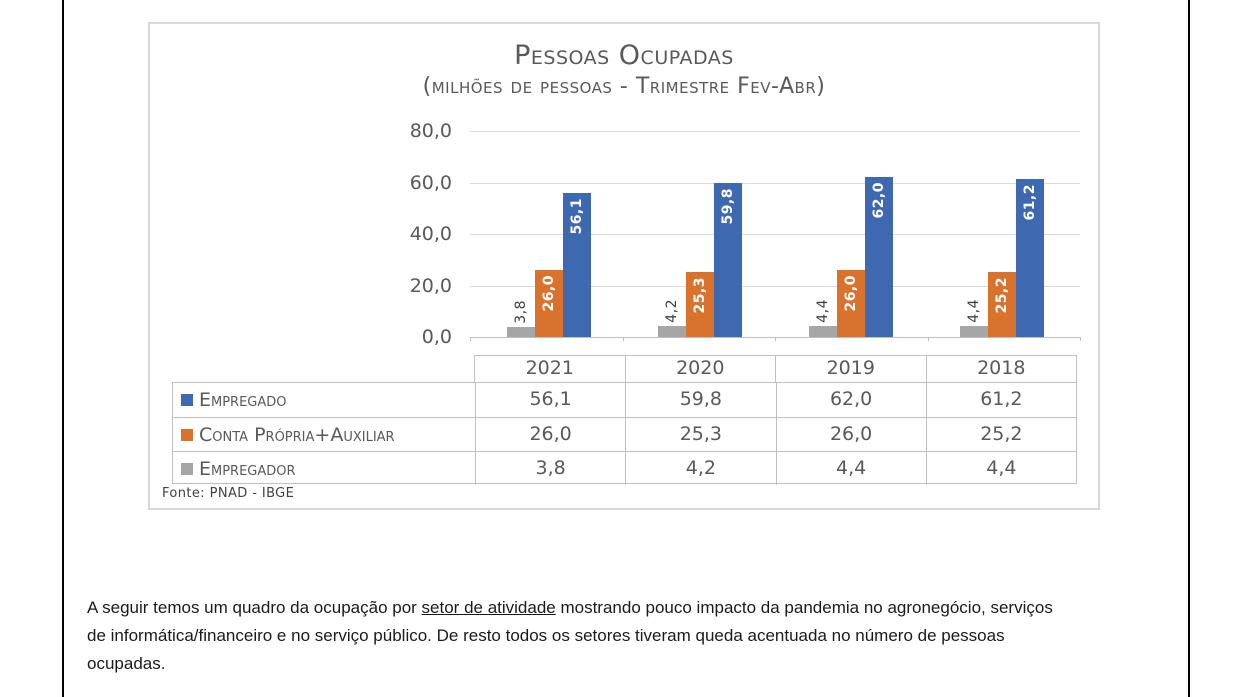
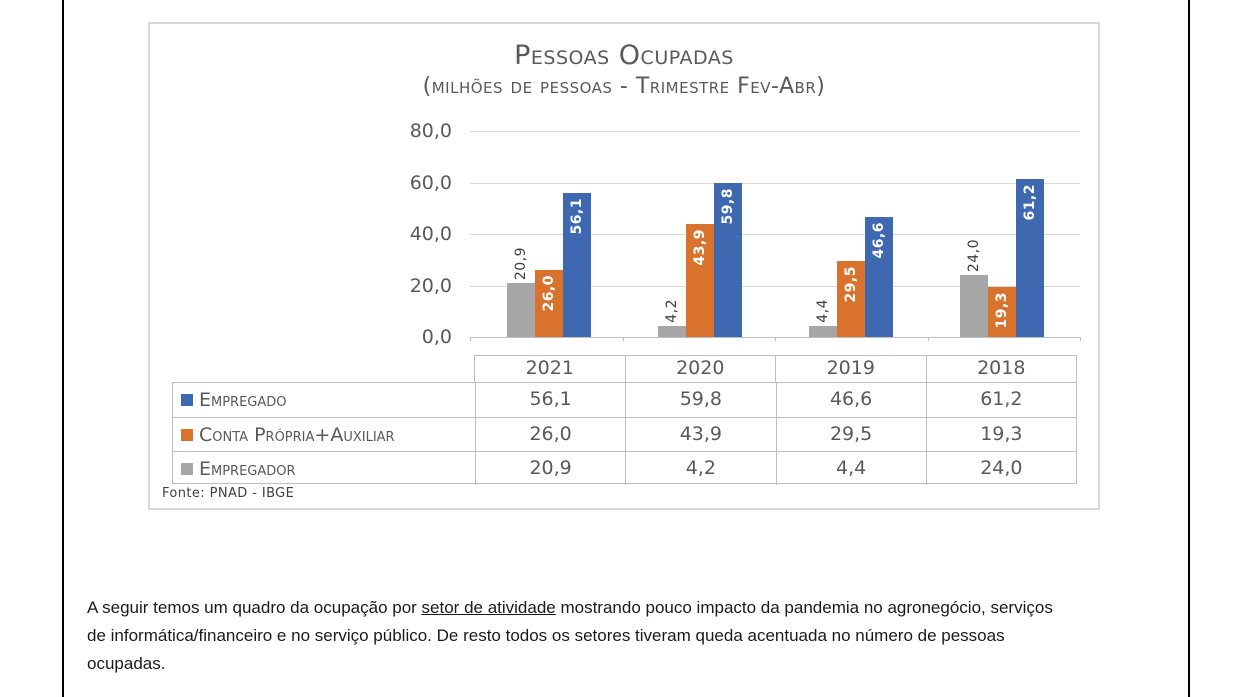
Empregador/2021: 3,8 -> 20,9
Conta Própria+Auxiliar/2020: 25,3 -> 43,9
Empregado/2019: 62,0 -> 46,6
Conta Própria+Auxiliar/2019: 26,0 -> 29,5
Conta Própria+Auxiliar/2018: 25,2 -> 19,3
Empregador/2018: 4,4 -> 24,0
